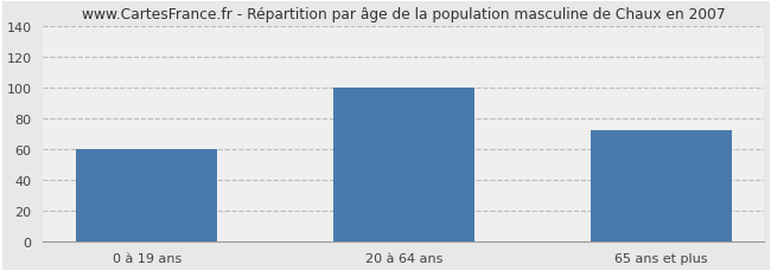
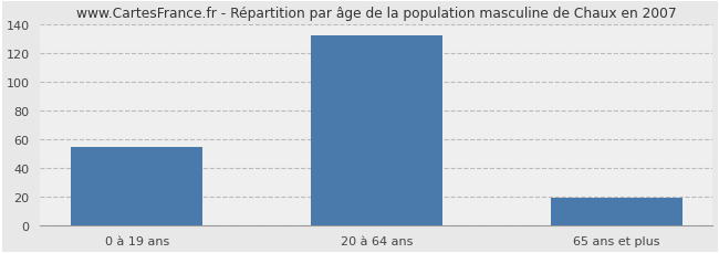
0 à 19 ans: 60 -> 54
20 à 64 ans: 100 -> 132
65 ans et plus: 72 -> 19
